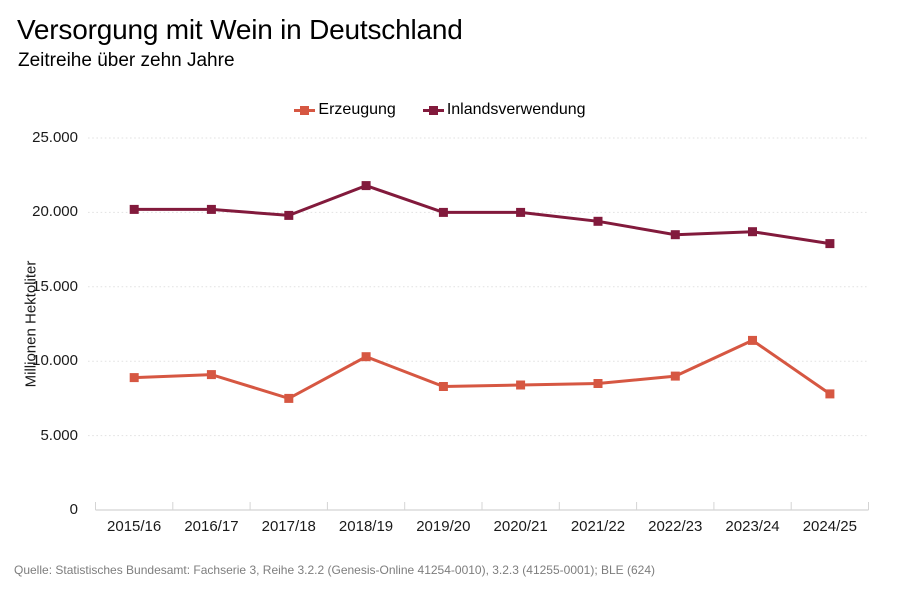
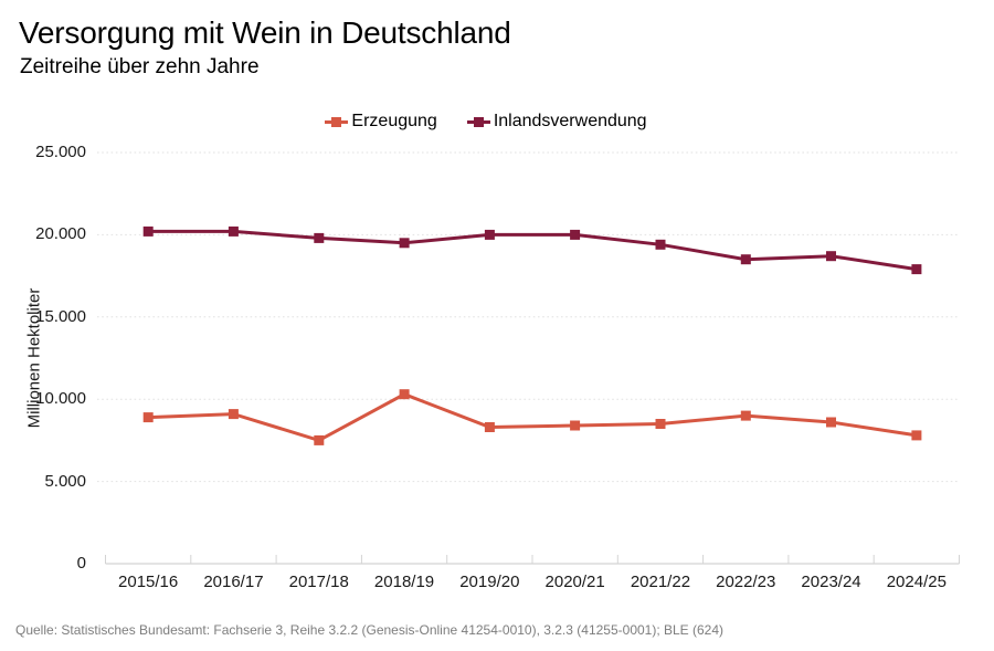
Inlandsverwendung/2018/19: 21800 -> 19500
Erzeugung/2023/24: 11400 -> 8600
